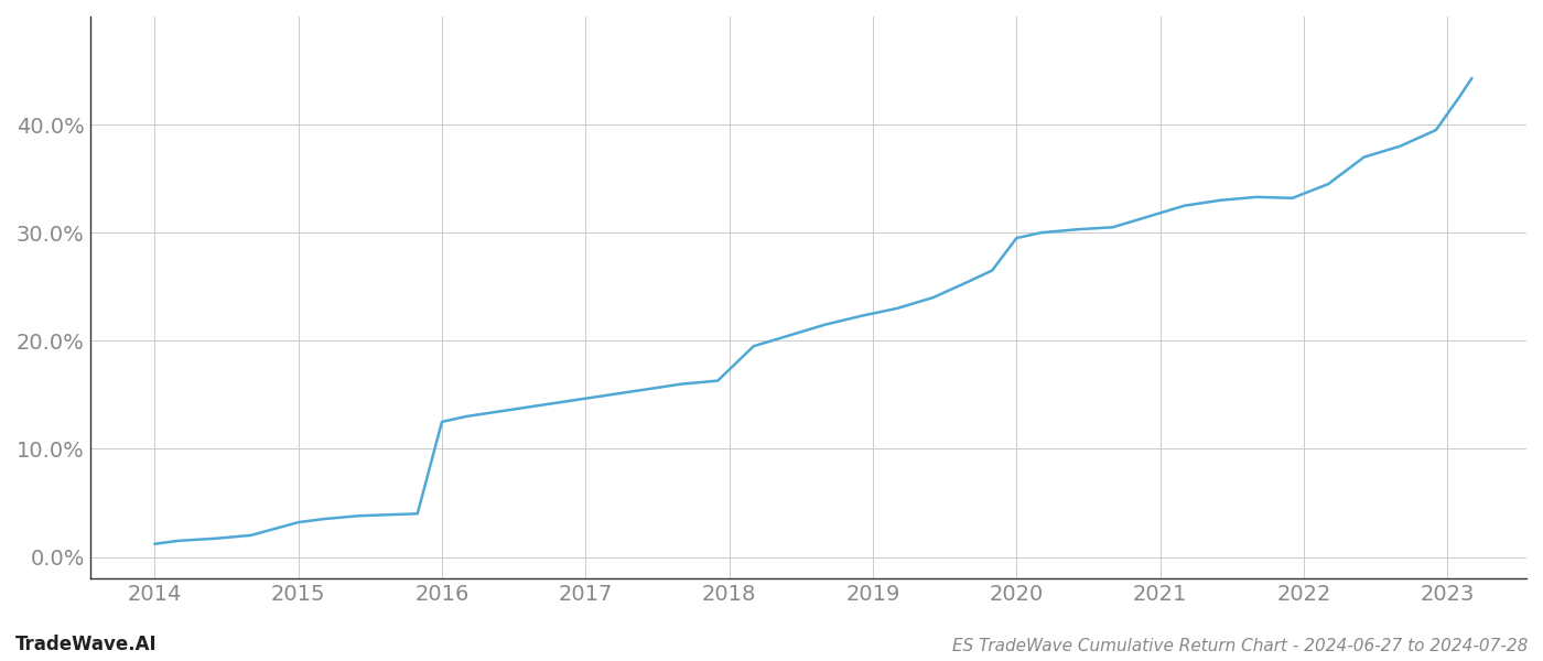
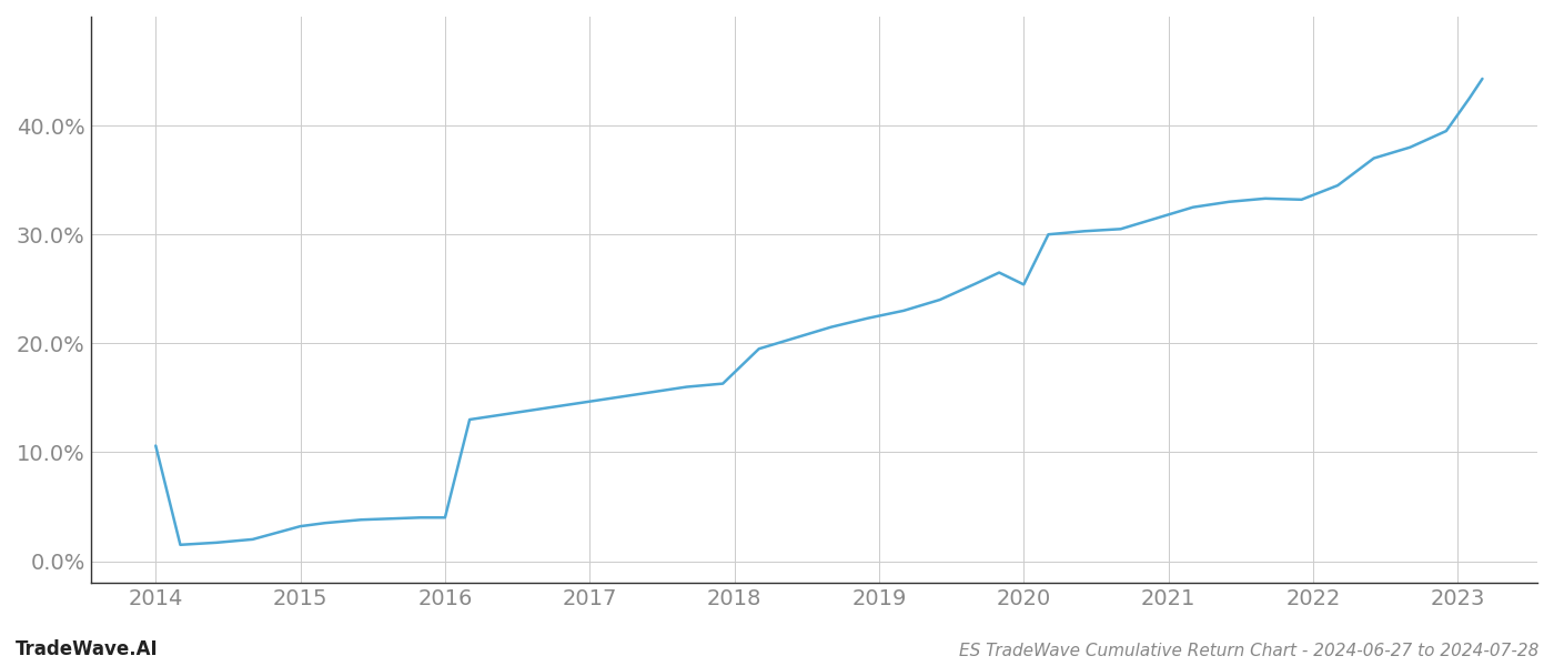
2014: 1.2% -> 10.6%
2016: 12.5% -> 4.0%
2020: 29.5% -> 25.4%
